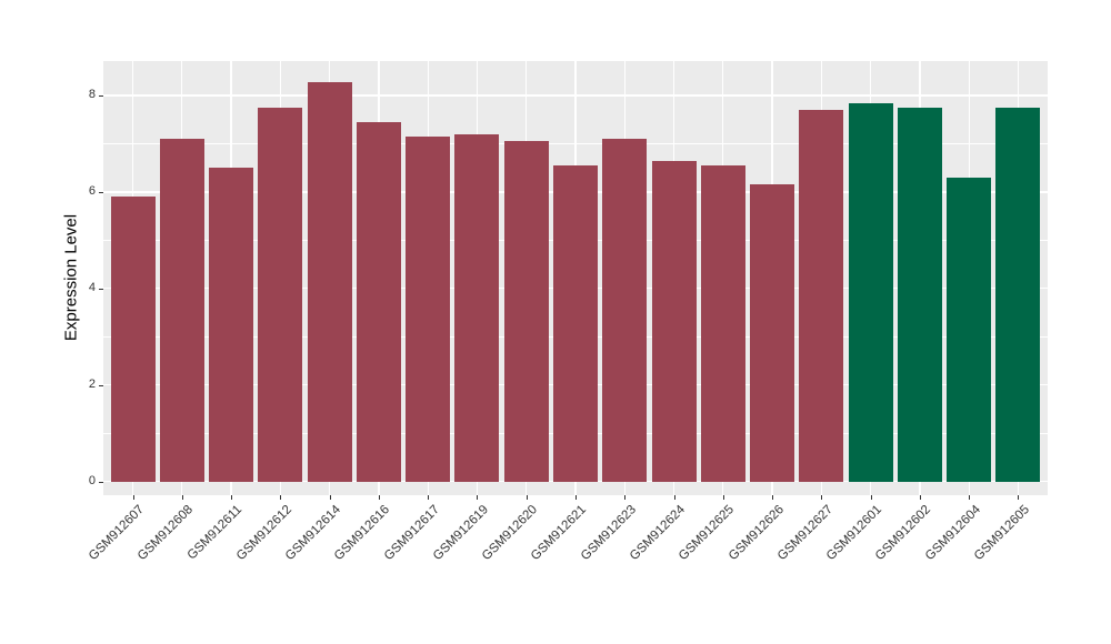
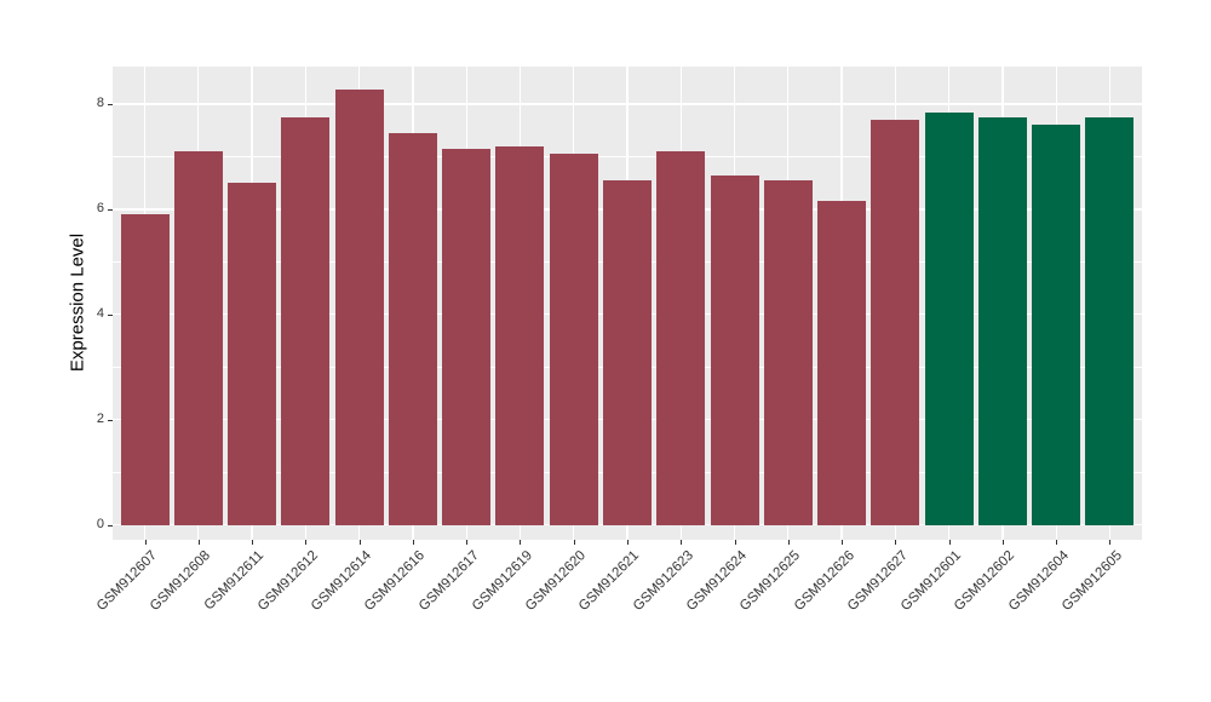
GSM912604: 6.3 -> 7.6
